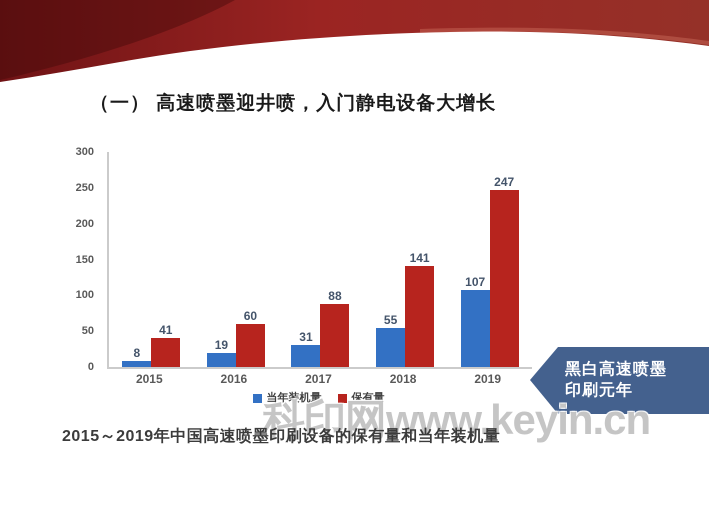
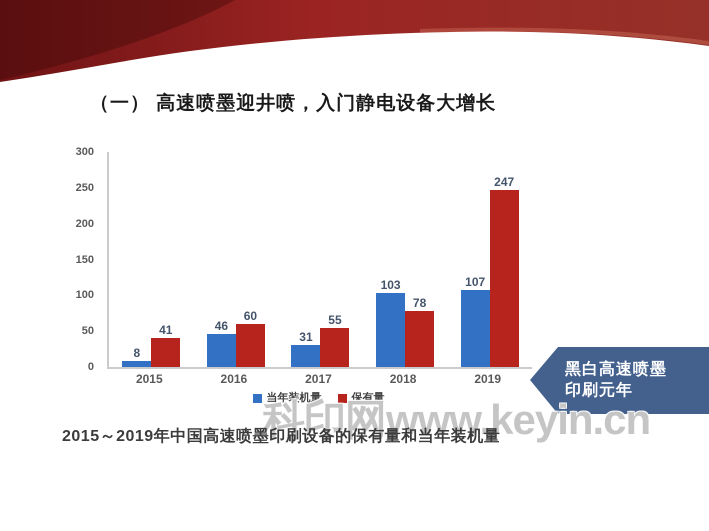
当年装机量/2016: 19 -> 46
保有量/2017: 88 -> 55
当年装机量/2018: 55 -> 103
保有量/2018: 141 -> 78
